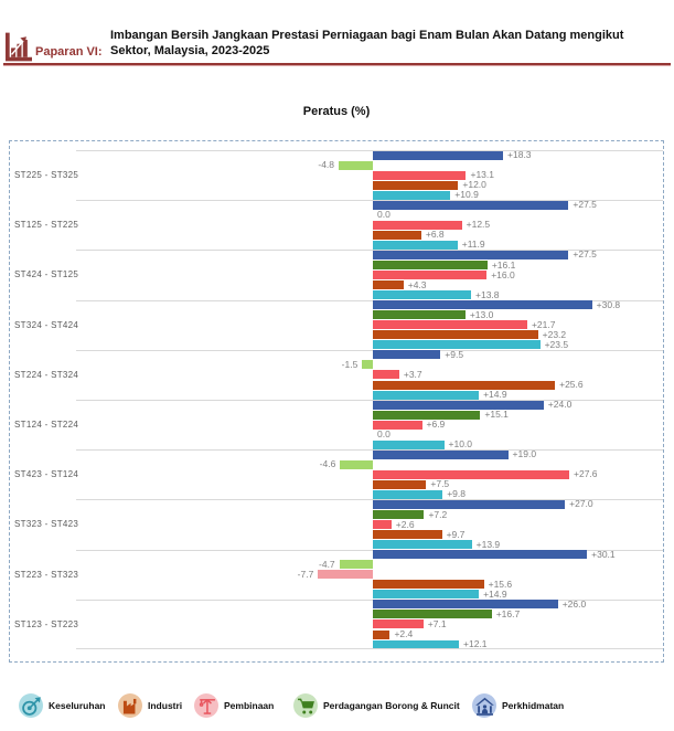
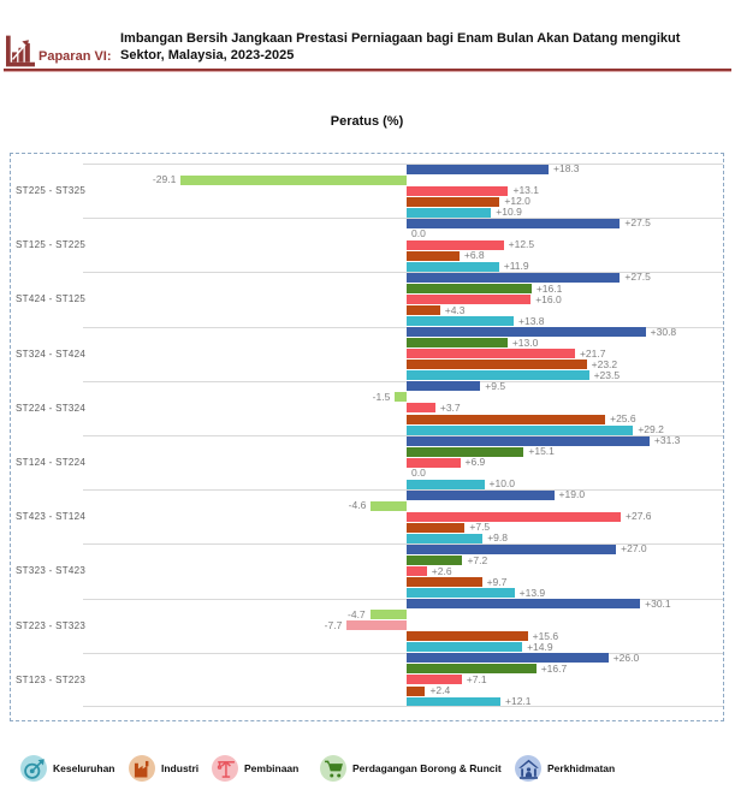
Perdagangan Borong & Runcit/ST225 - ST325: -4.8 -> -29.1
Keseluruhan/ST224 - ST324: +14.9 -> +29.2
Perkhidmatan/ST124 - ST224: +24.0 -> +31.3
